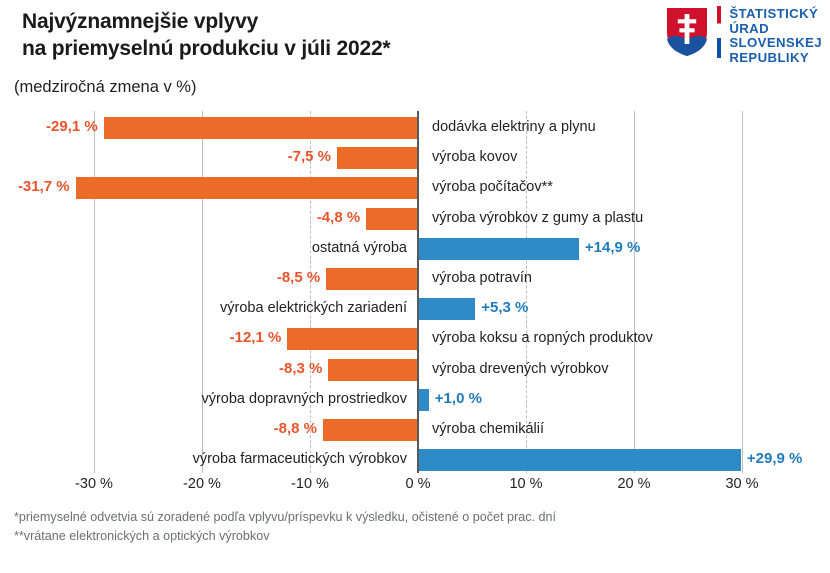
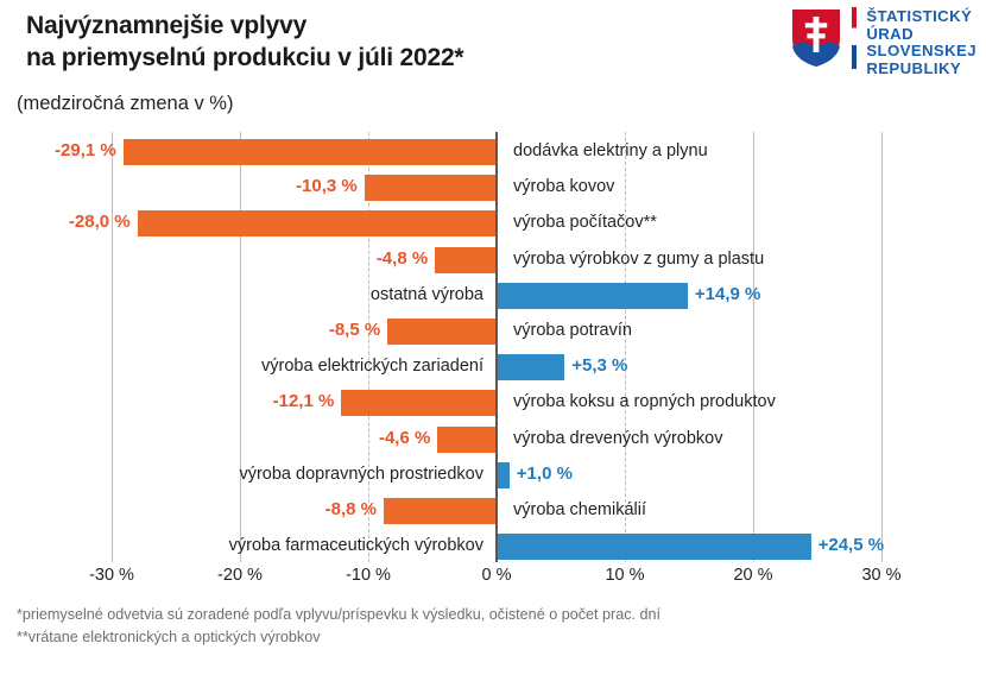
výroba kovov: -7,5 -> -10,3
výroba počítačov**: -31,7 -> -28,0
výroba drevených výrobkov: -8,3 -> -4,6
výroba farmaceutických výrobkov: +29,9 -> +24,5
